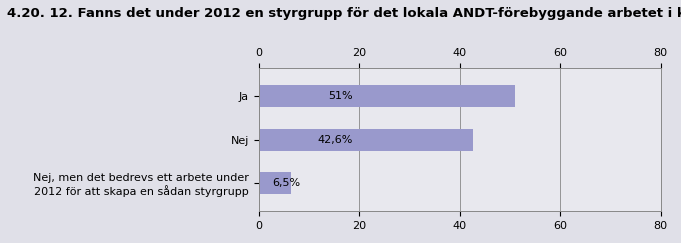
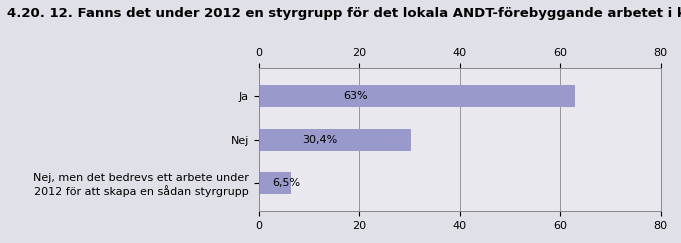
Ja: 51% -> 63%
Nej: 42,6% -> 30,4%
